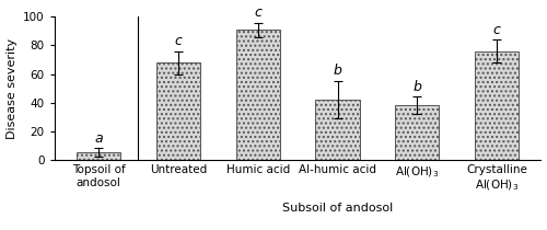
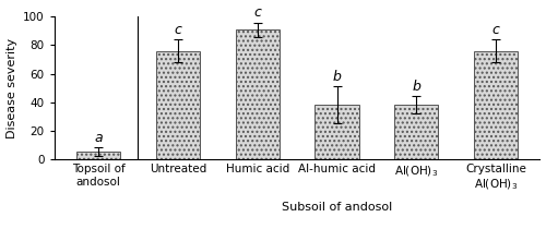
Untreated: 68 -> 76
Al-humic acid: 42 -> 38
